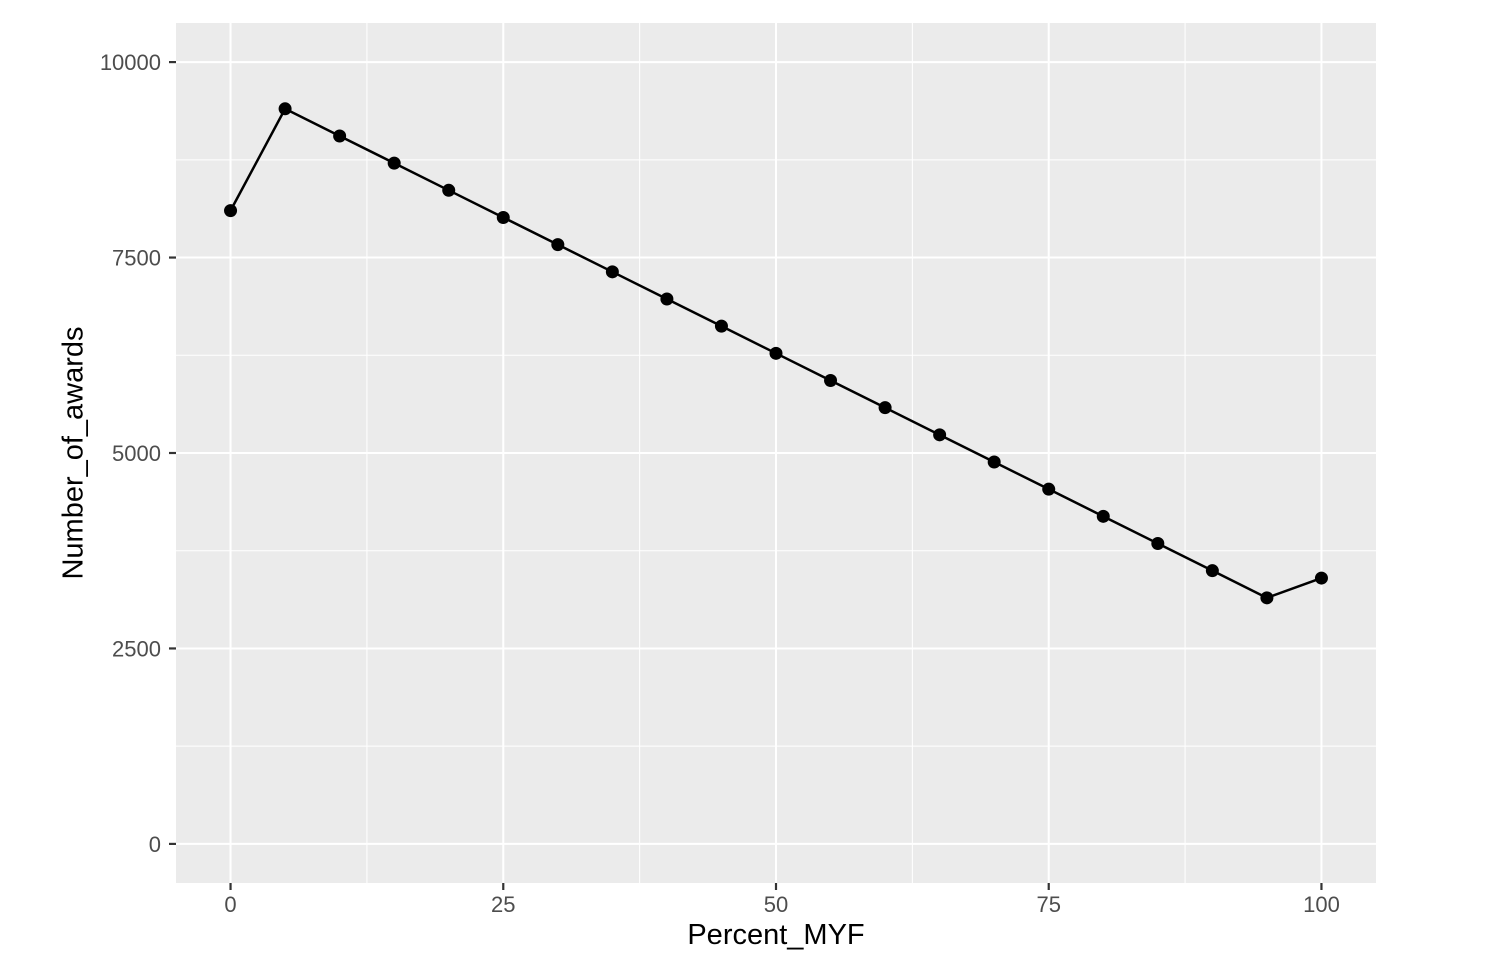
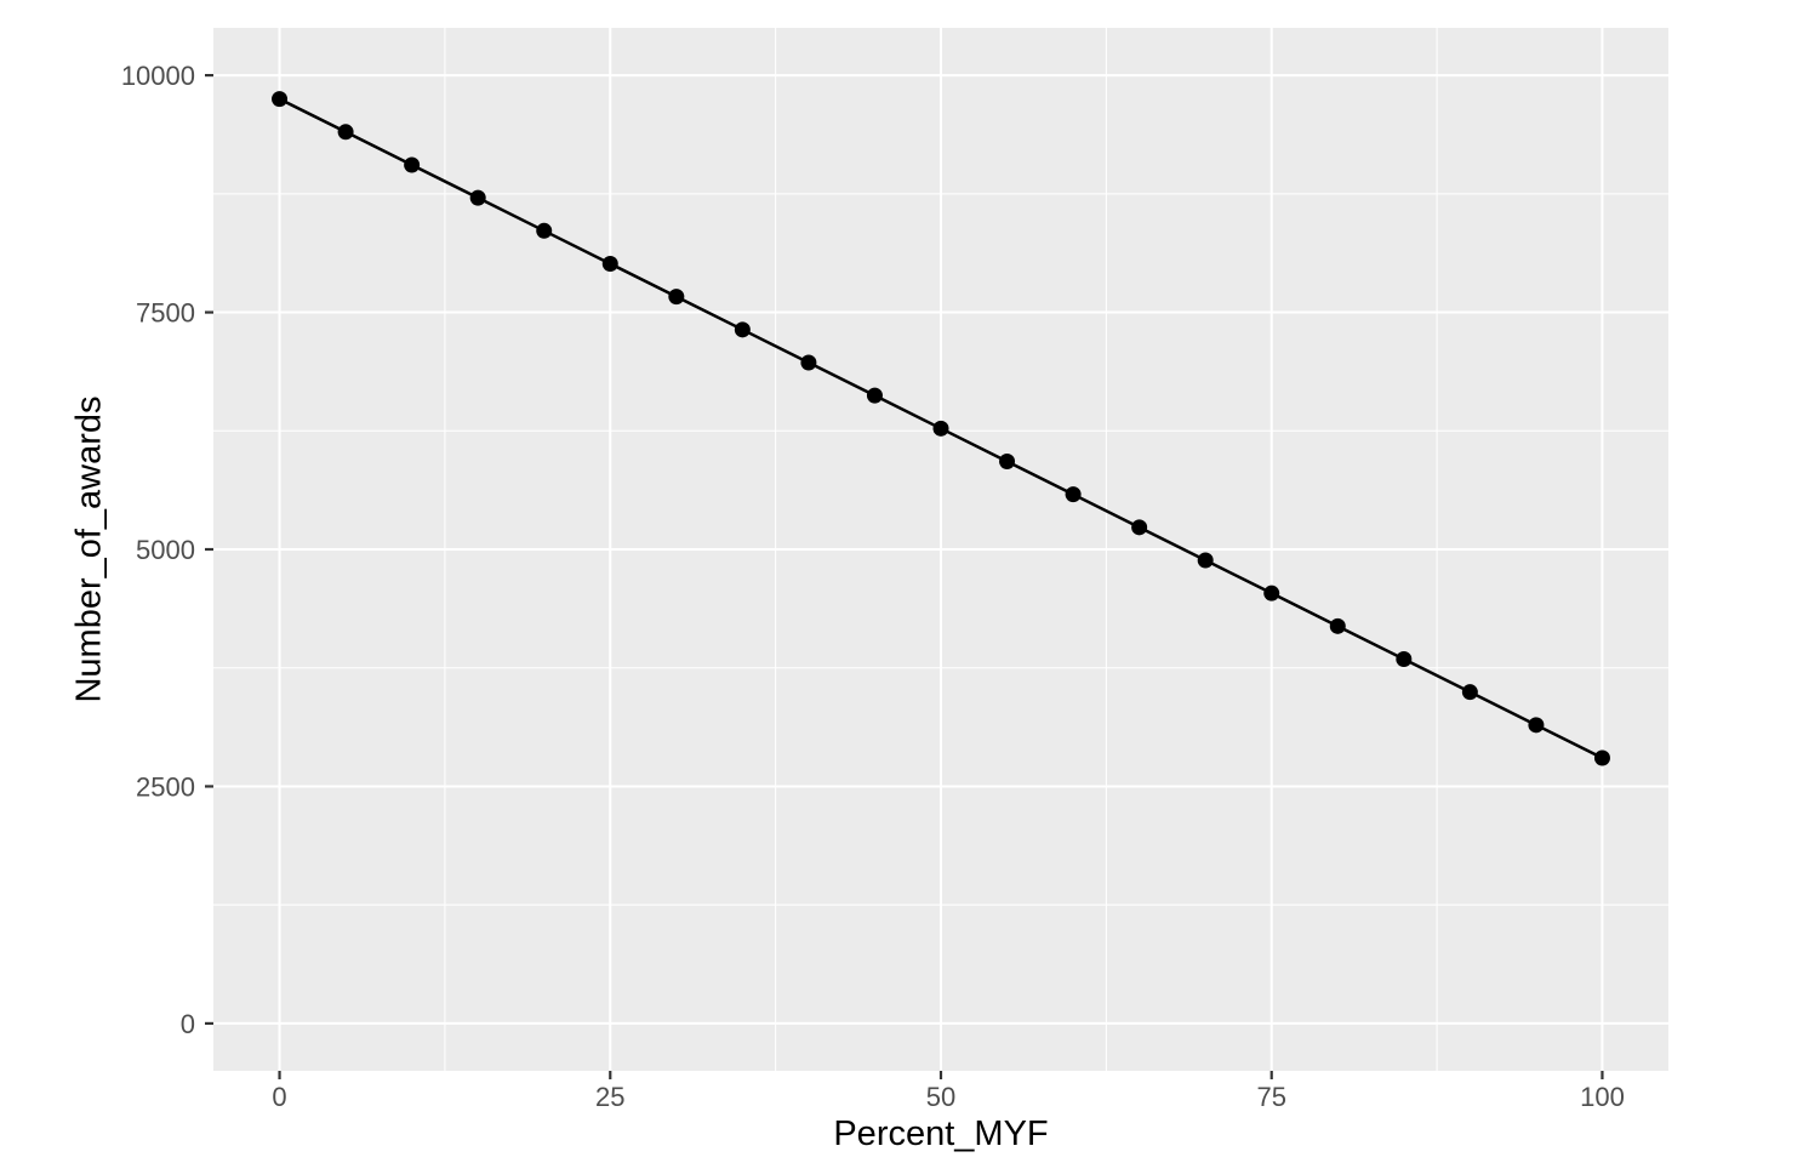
0: 8100 -> 9800
100: 3400 -> 2800
